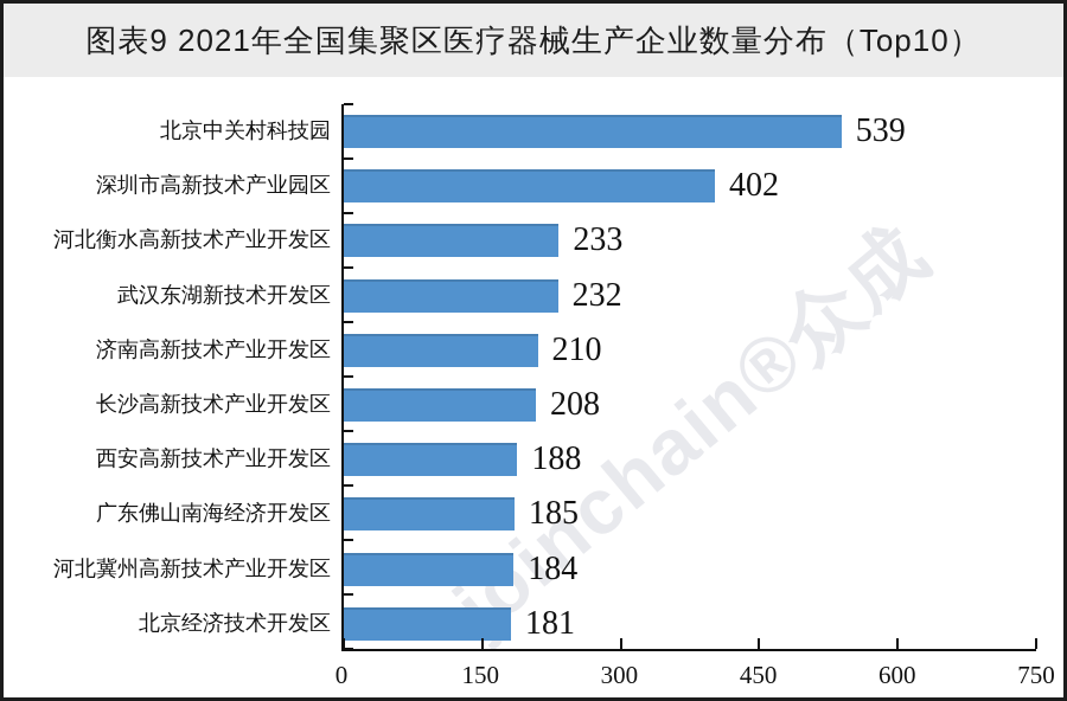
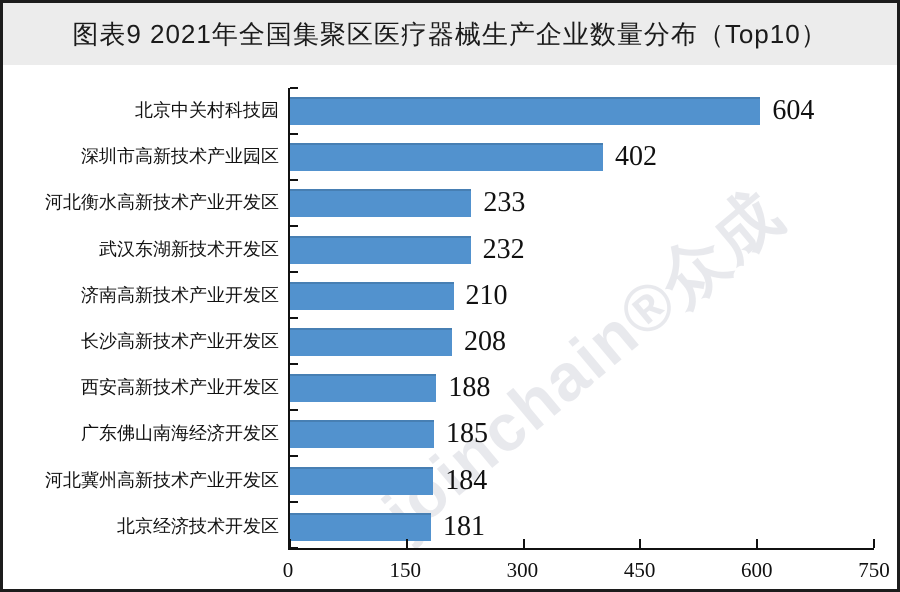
北京中关村科技园: 539 -> 604
